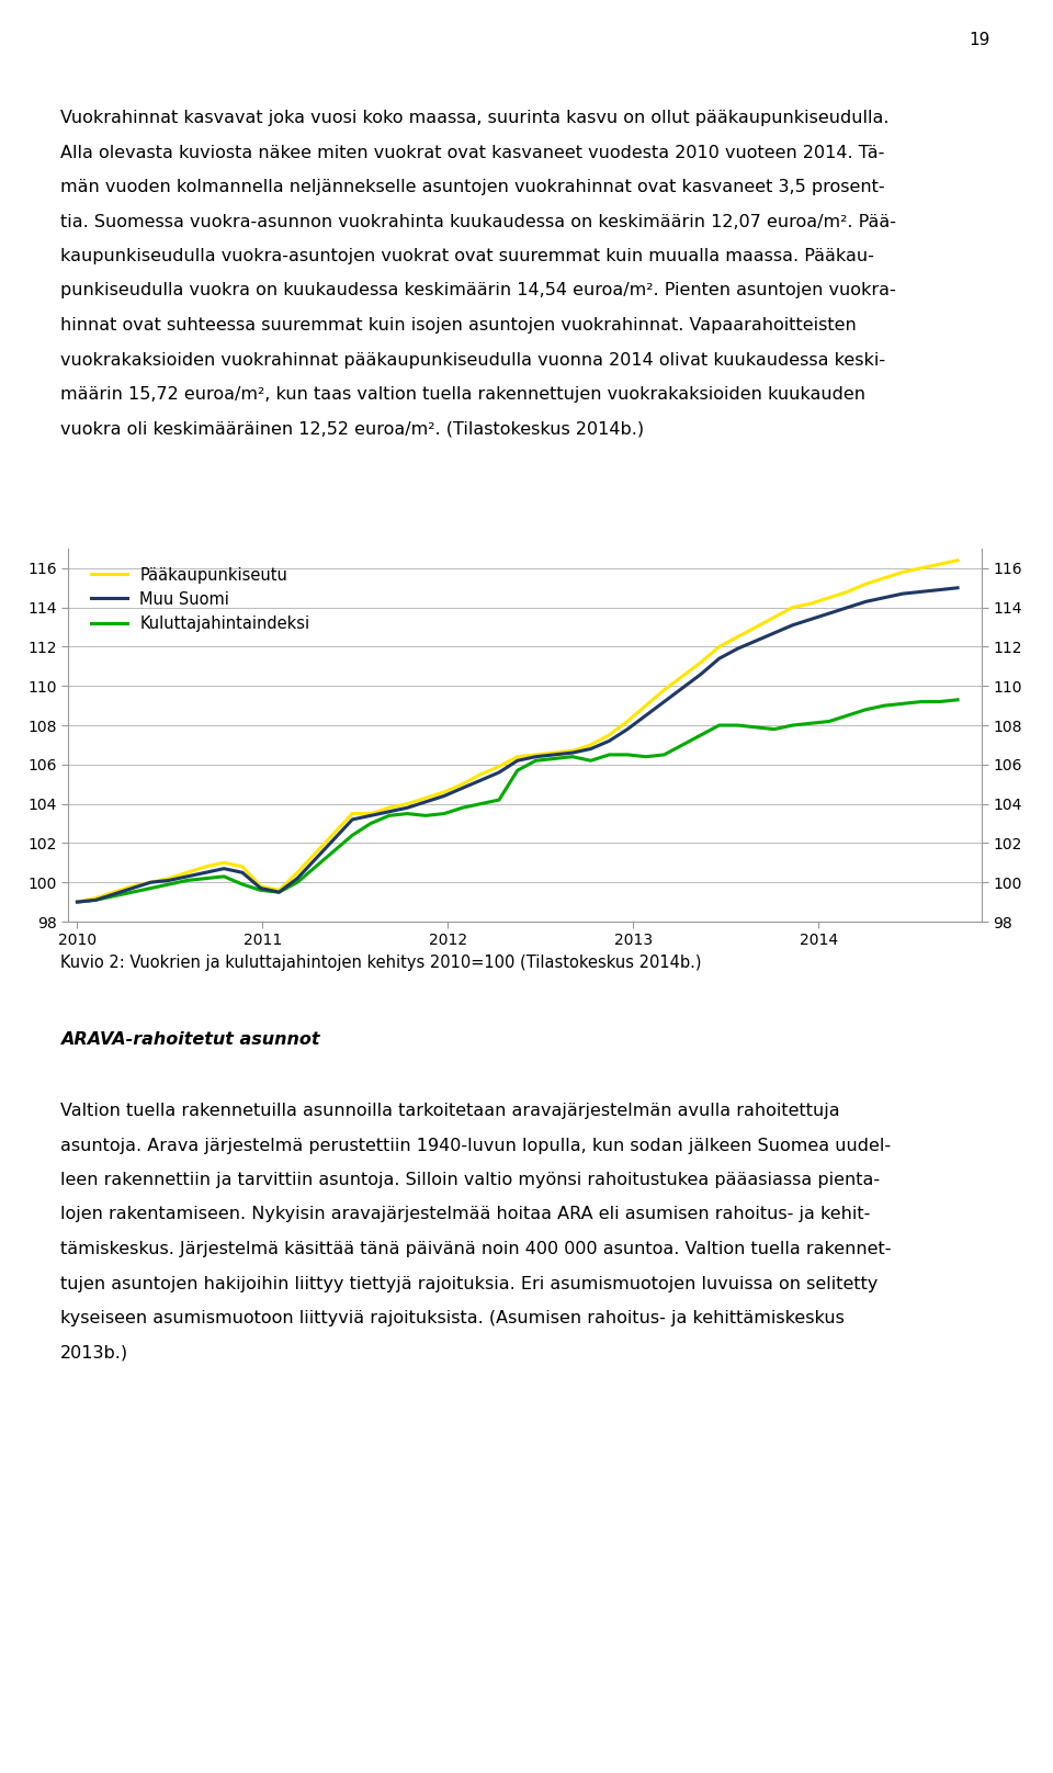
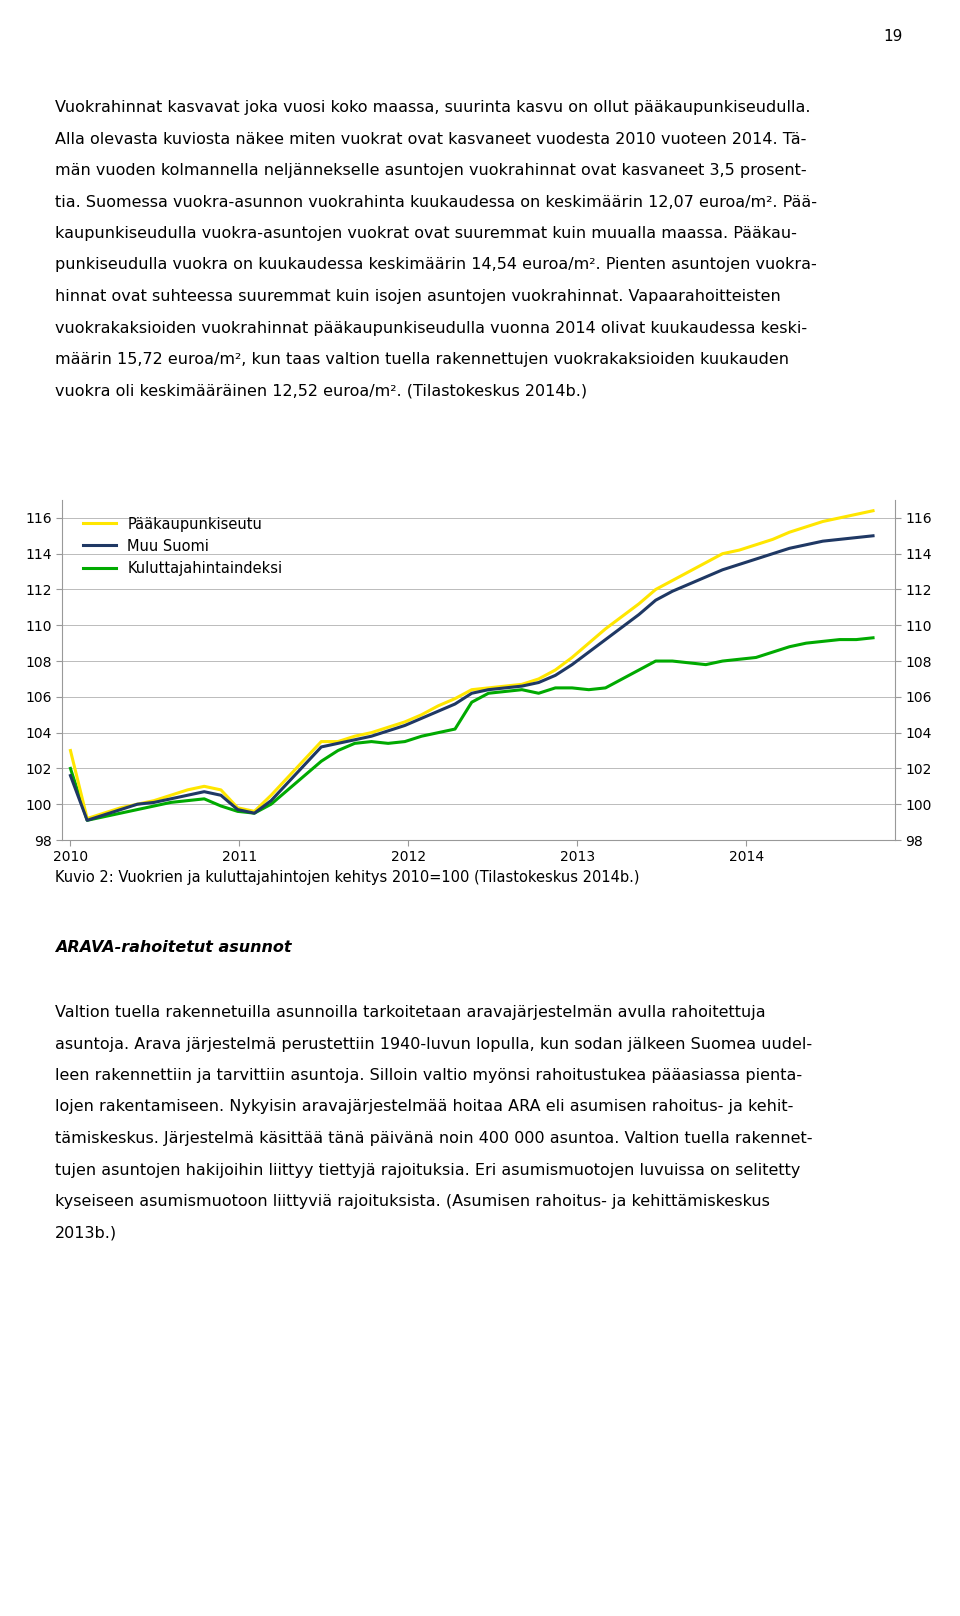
Pääkaupunkiseutu/2010: 99.0 -> 103.0
Muu Suomi/2010: 99.0 -> 101.6
Kuluttajahintaindeksi/2010: 99.0 -> 102.0
